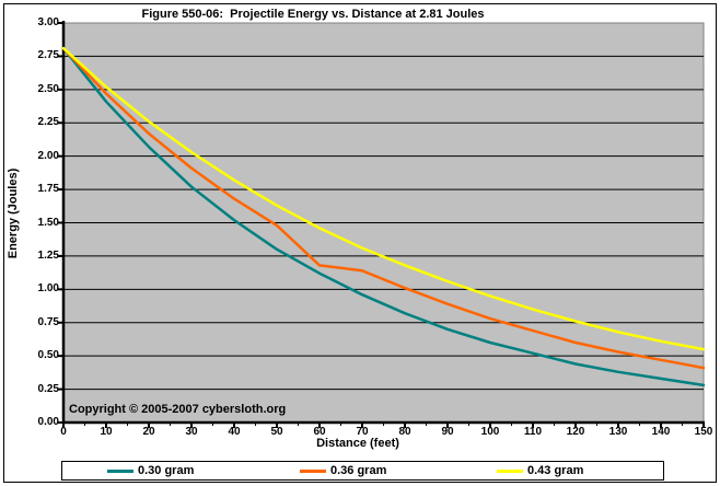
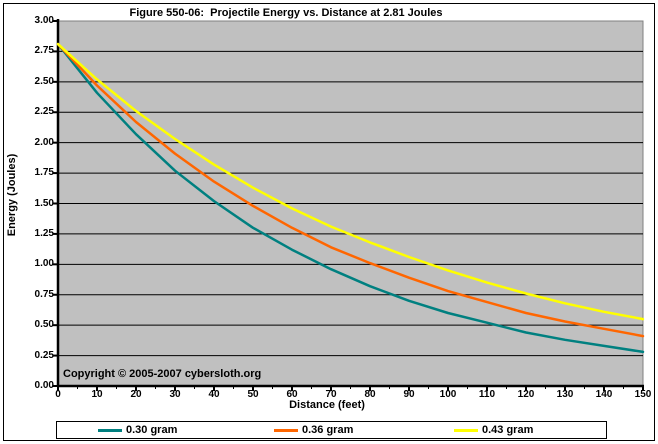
0.36 gram/60: 1.18 -> 1.30
